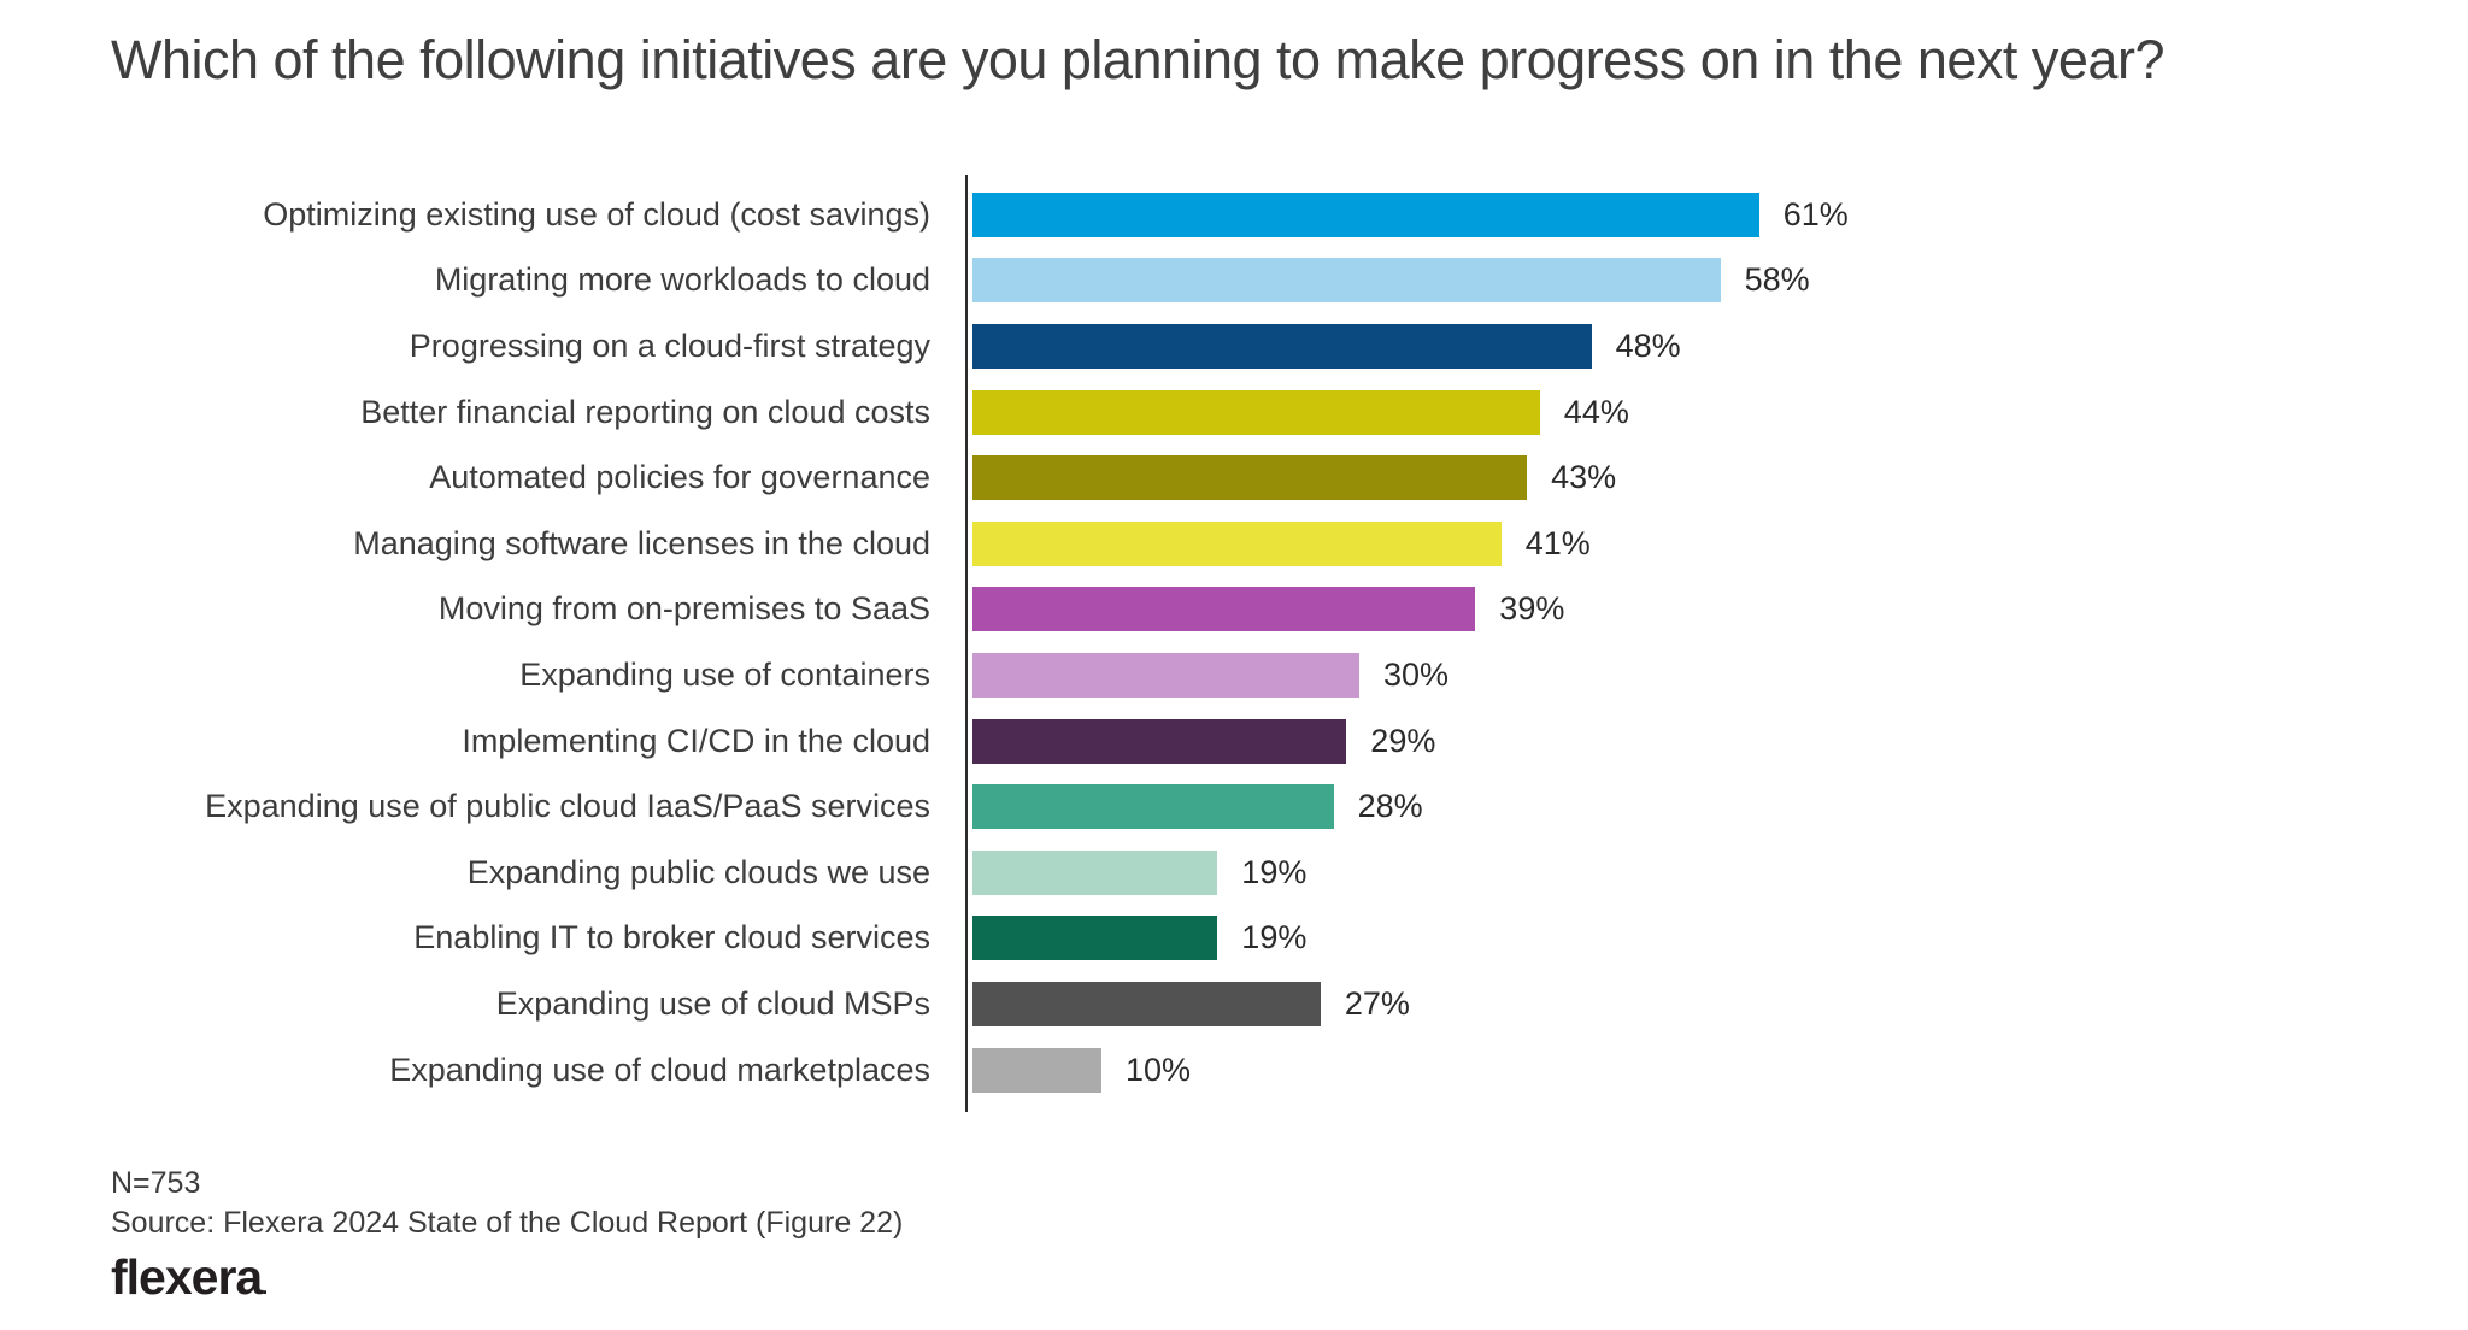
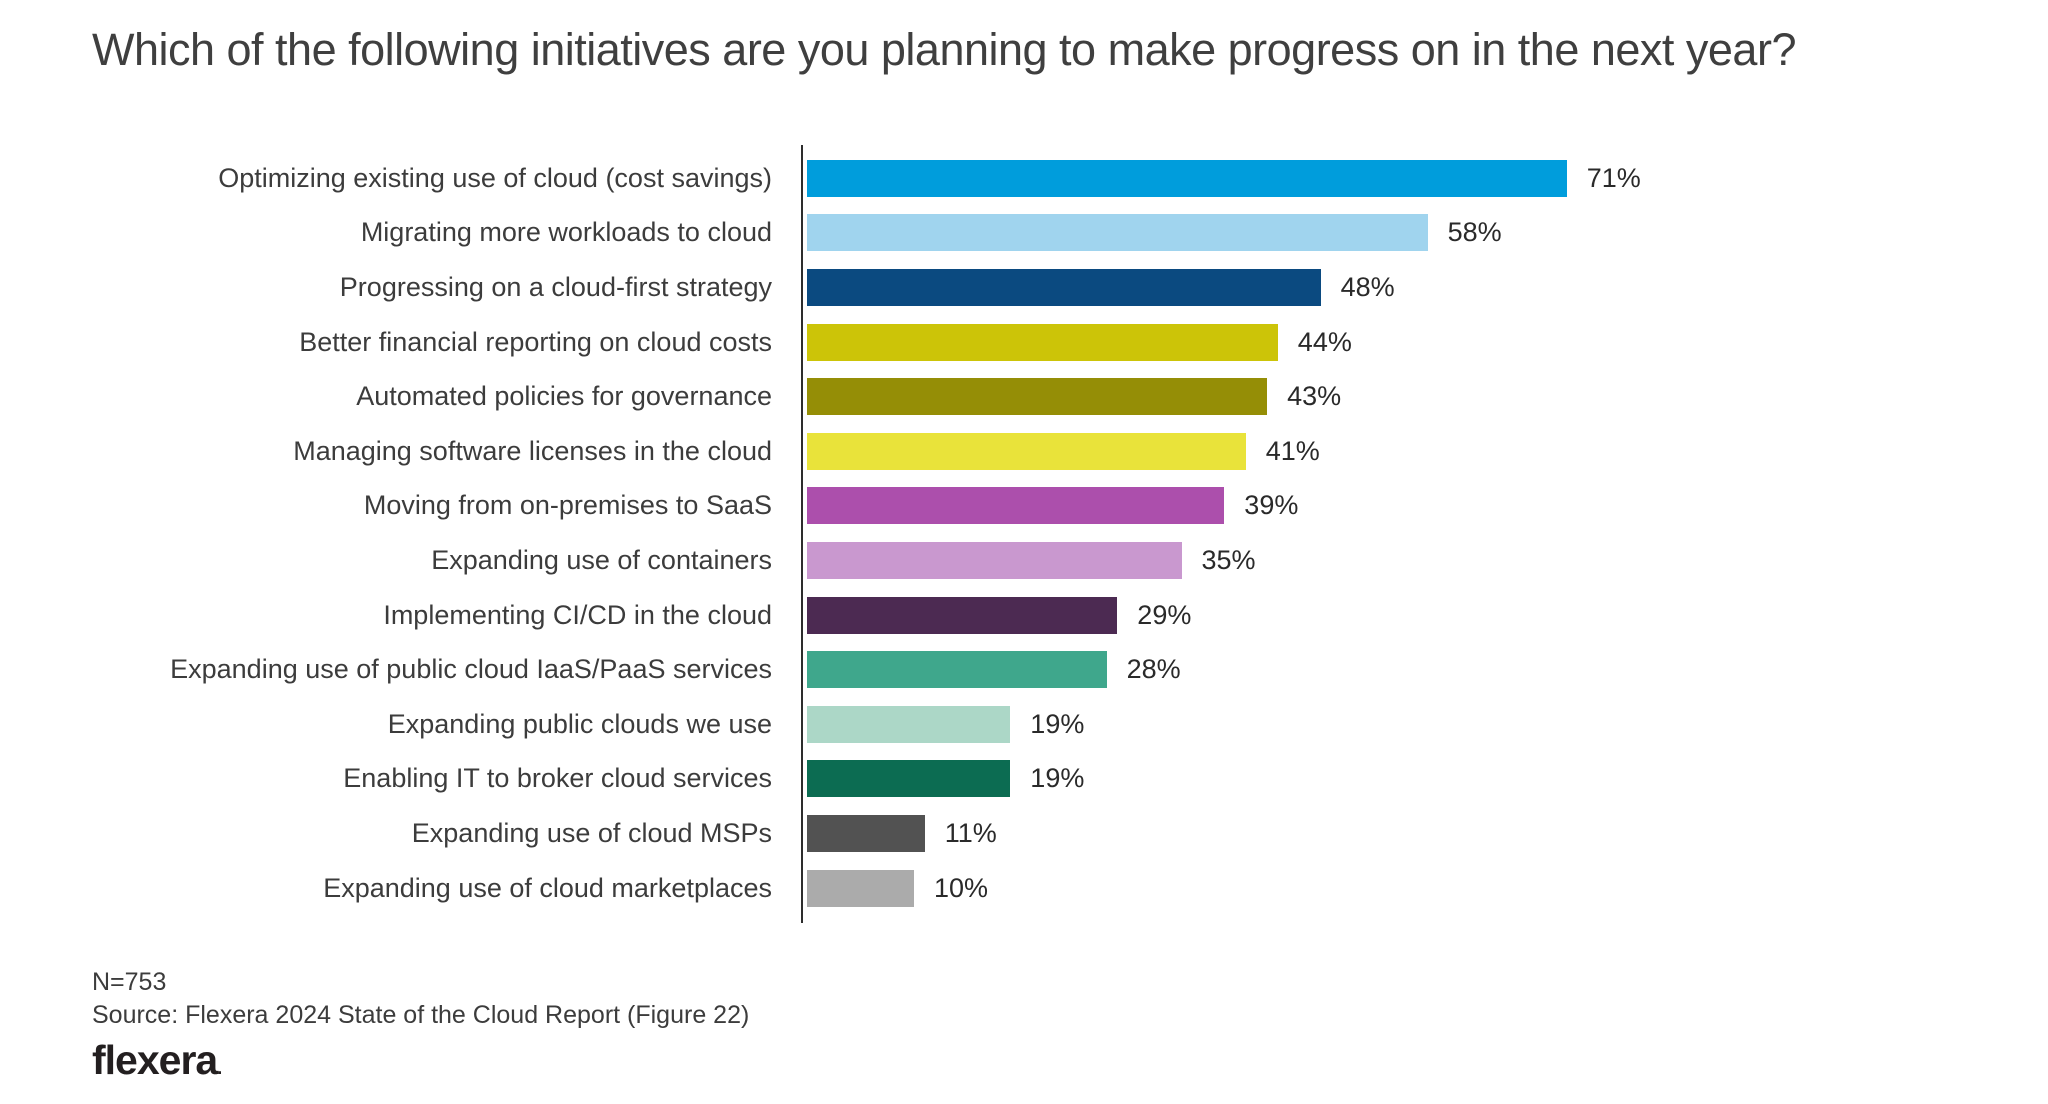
Optimizing existing use of cloud (cost savings): 61% -> 71%
Expanding use of containers: 30% -> 35%
Expanding use of cloud MSPs: 27% -> 11%
